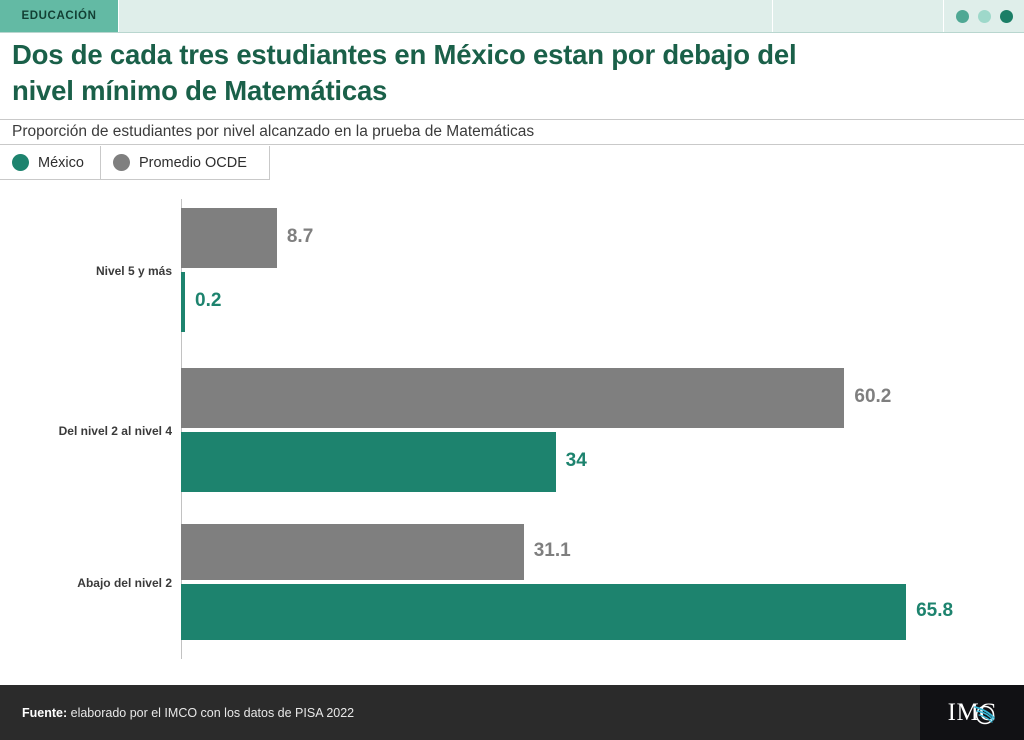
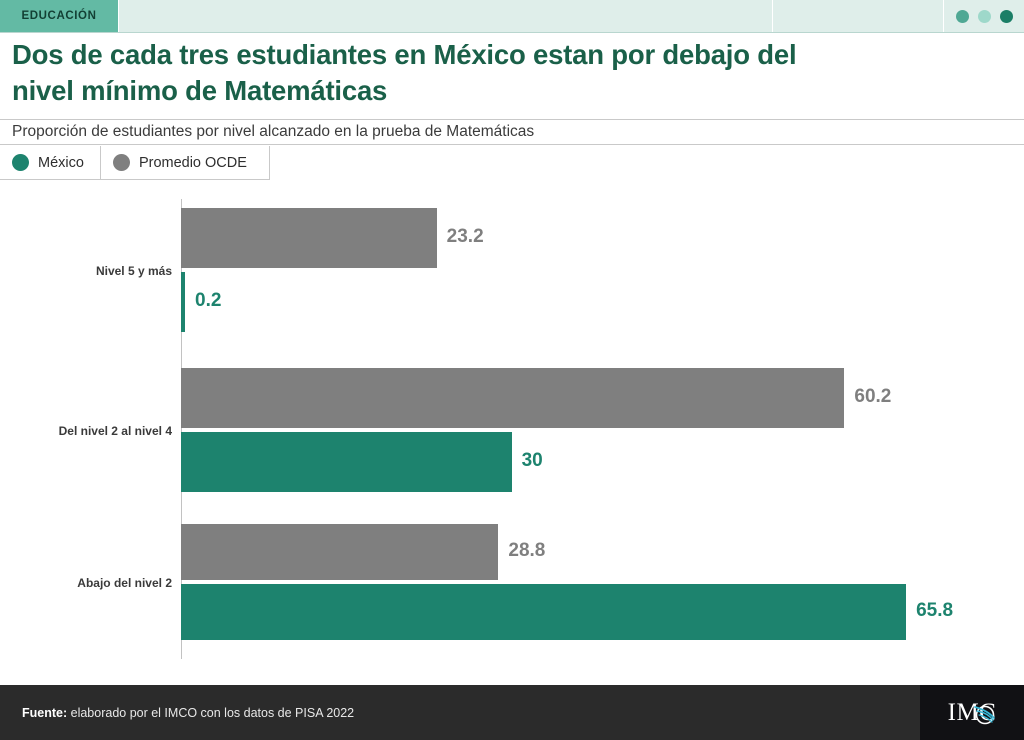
Promedio OCDE/Nivel 5 y más: 8.7 -> 23.2
México/Del nivel 2 al nivel 4: 34 -> 30
Promedio OCDE/Abajo del nivel 2: 31.1 -> 28.8
